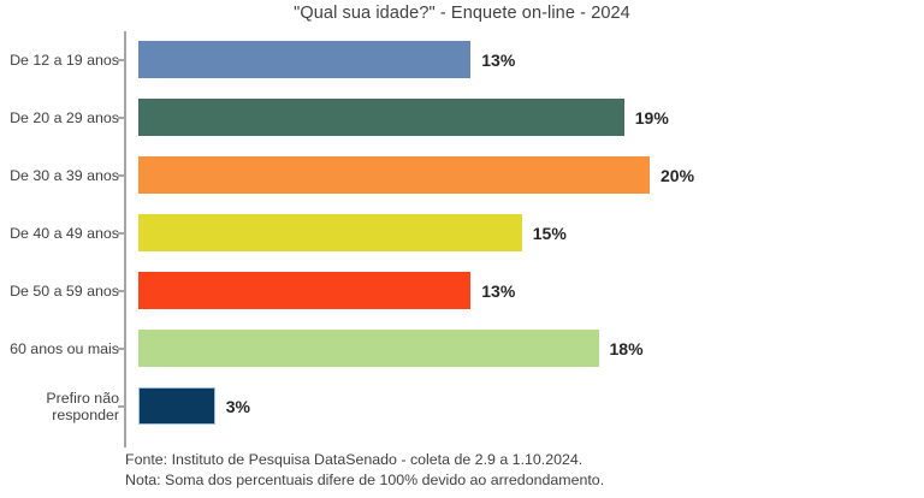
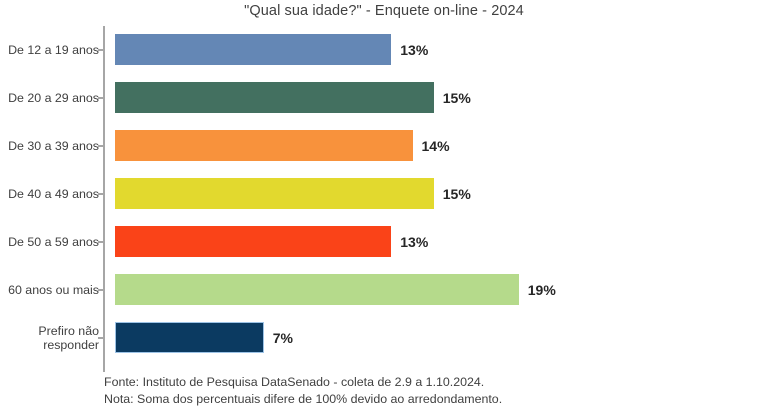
De 20 a 29 anos: 19% -> 15%
De 30 a 39 anos: 20% -> 14%
60 anos ou mais: 18% -> 19%
Prefiro não responder: 3% -> 7%
